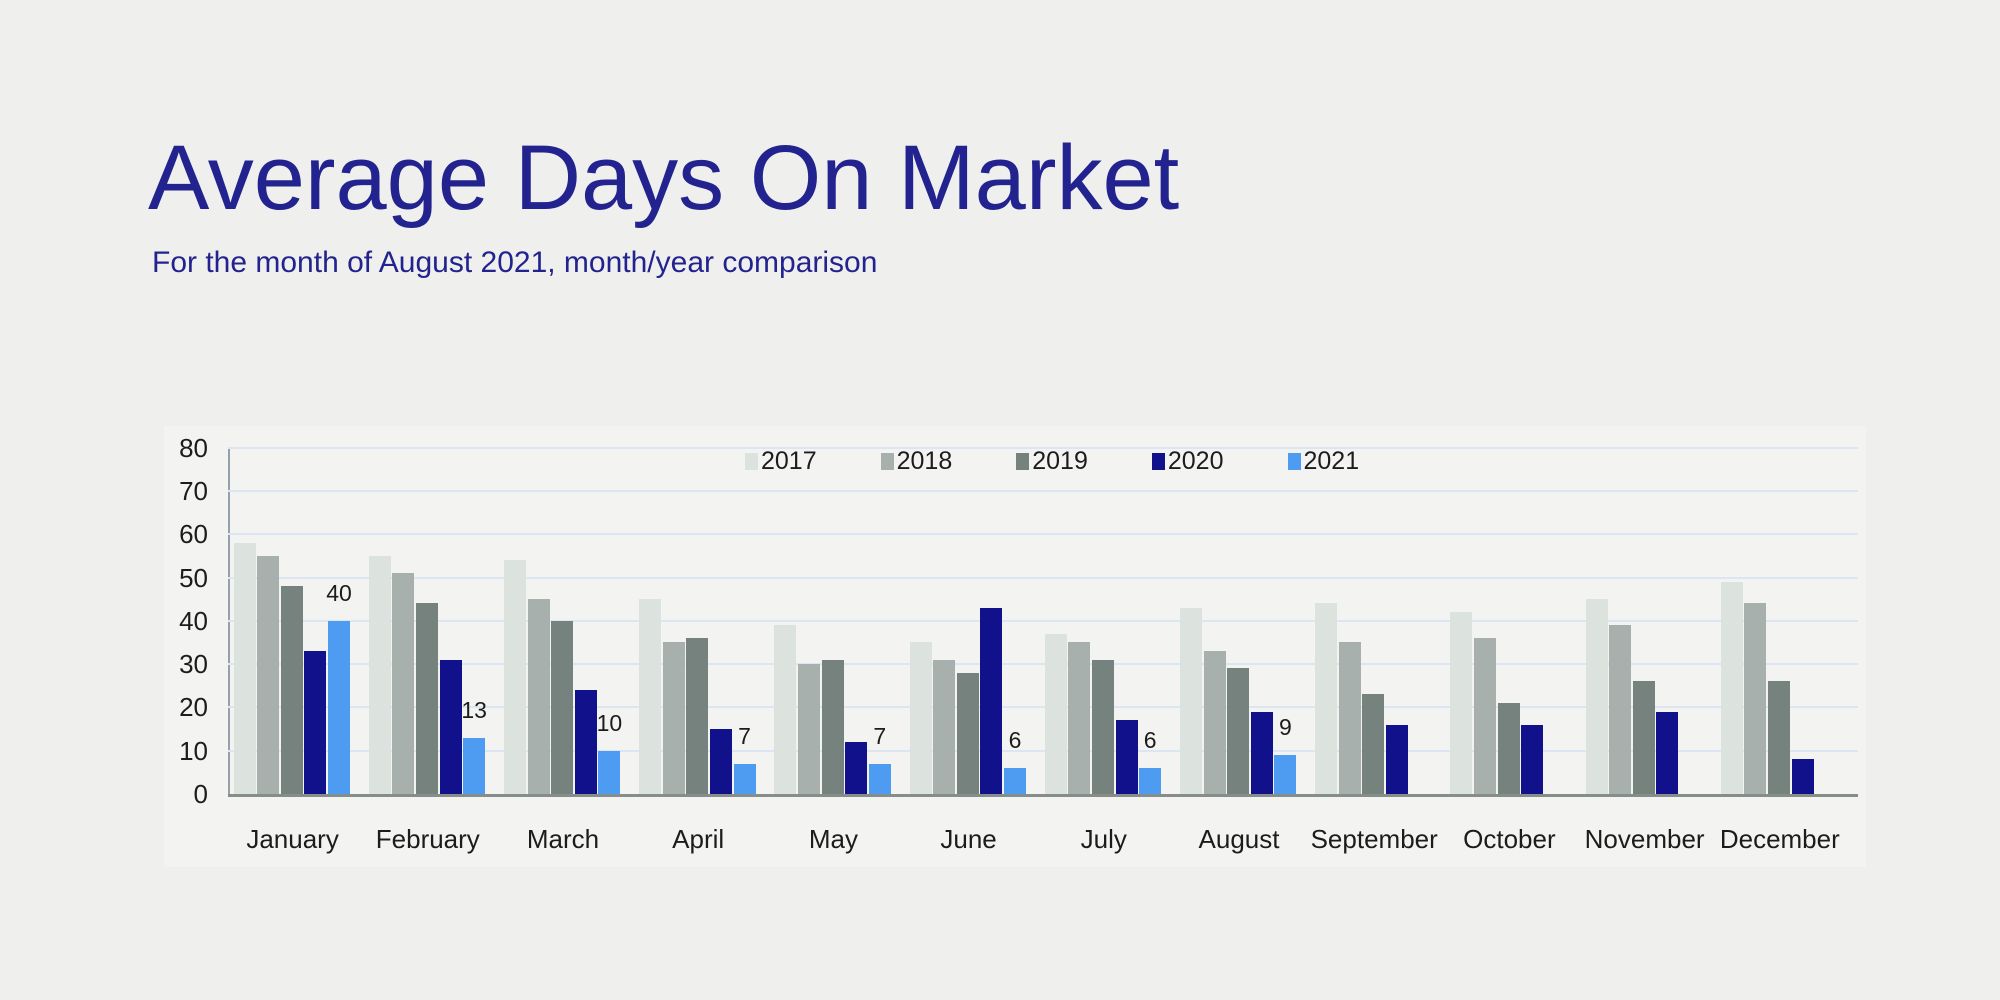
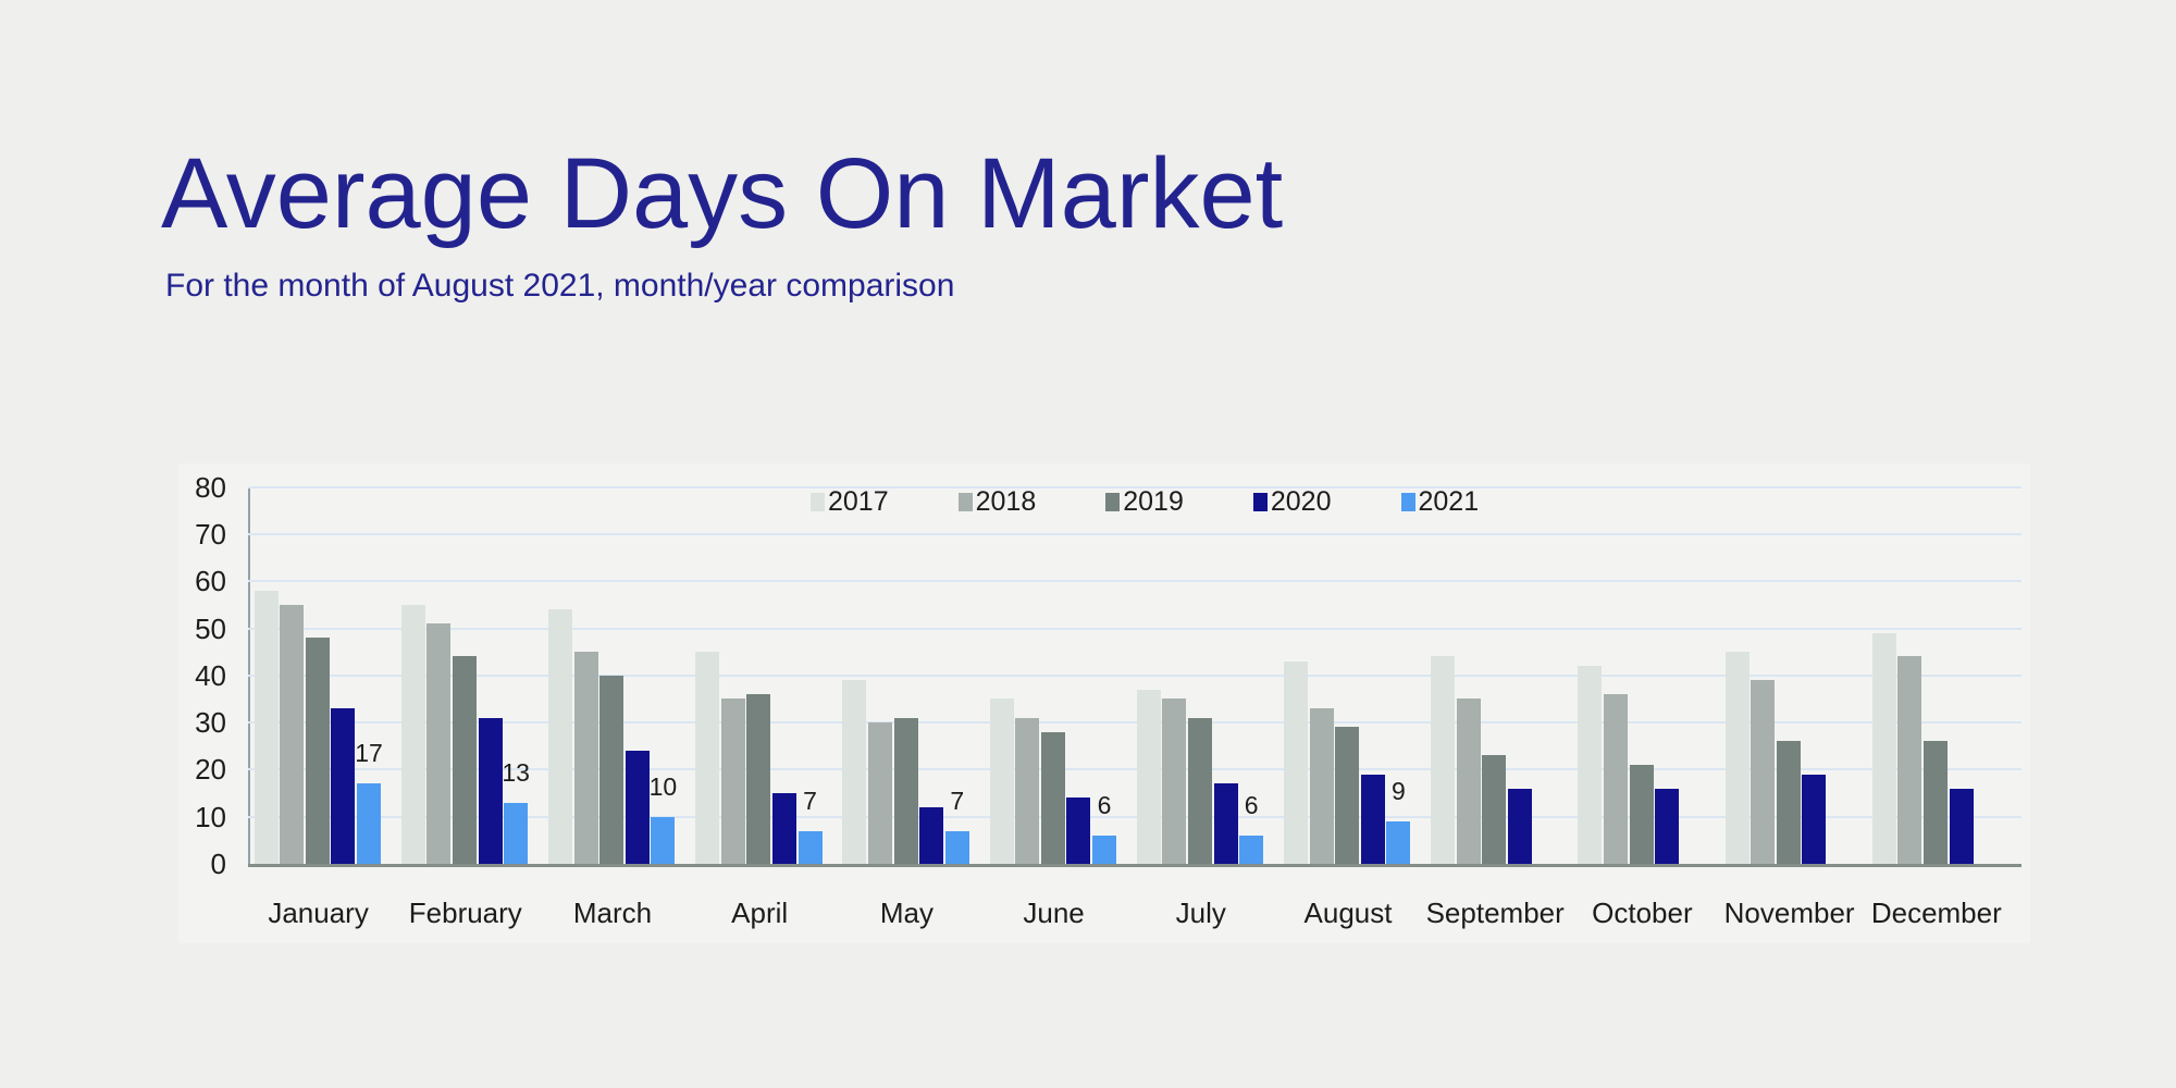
2021/January: 40 -> 17
2020/June: 43 -> 14
2020/December: 8 -> 16
